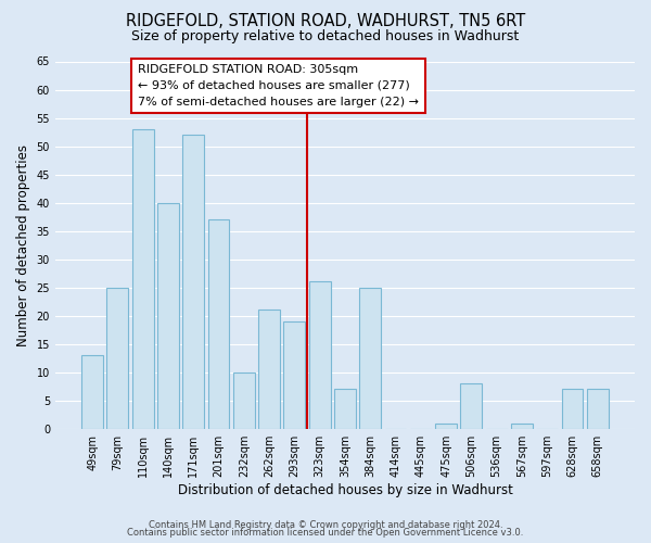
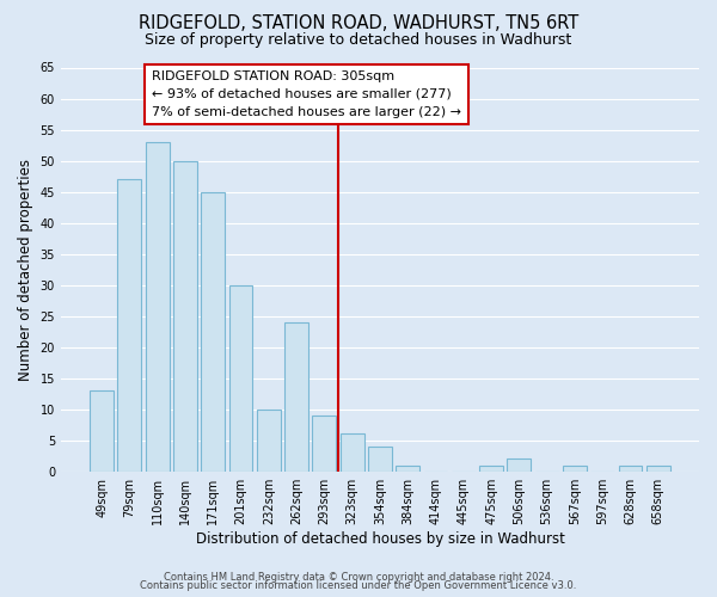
79sqm: 25 -> 47
140sqm: 40 -> 50
171sqm: 52 -> 45
201sqm: 37 -> 30
262sqm: 21 -> 24
293sqm: 19 -> 9
323sqm: 26 -> 6
354sqm: 7 -> 4
384sqm: 25 -> 1
506sqm: 8 -> 2
628sqm: 7 -> 1
658sqm: 7 -> 1
